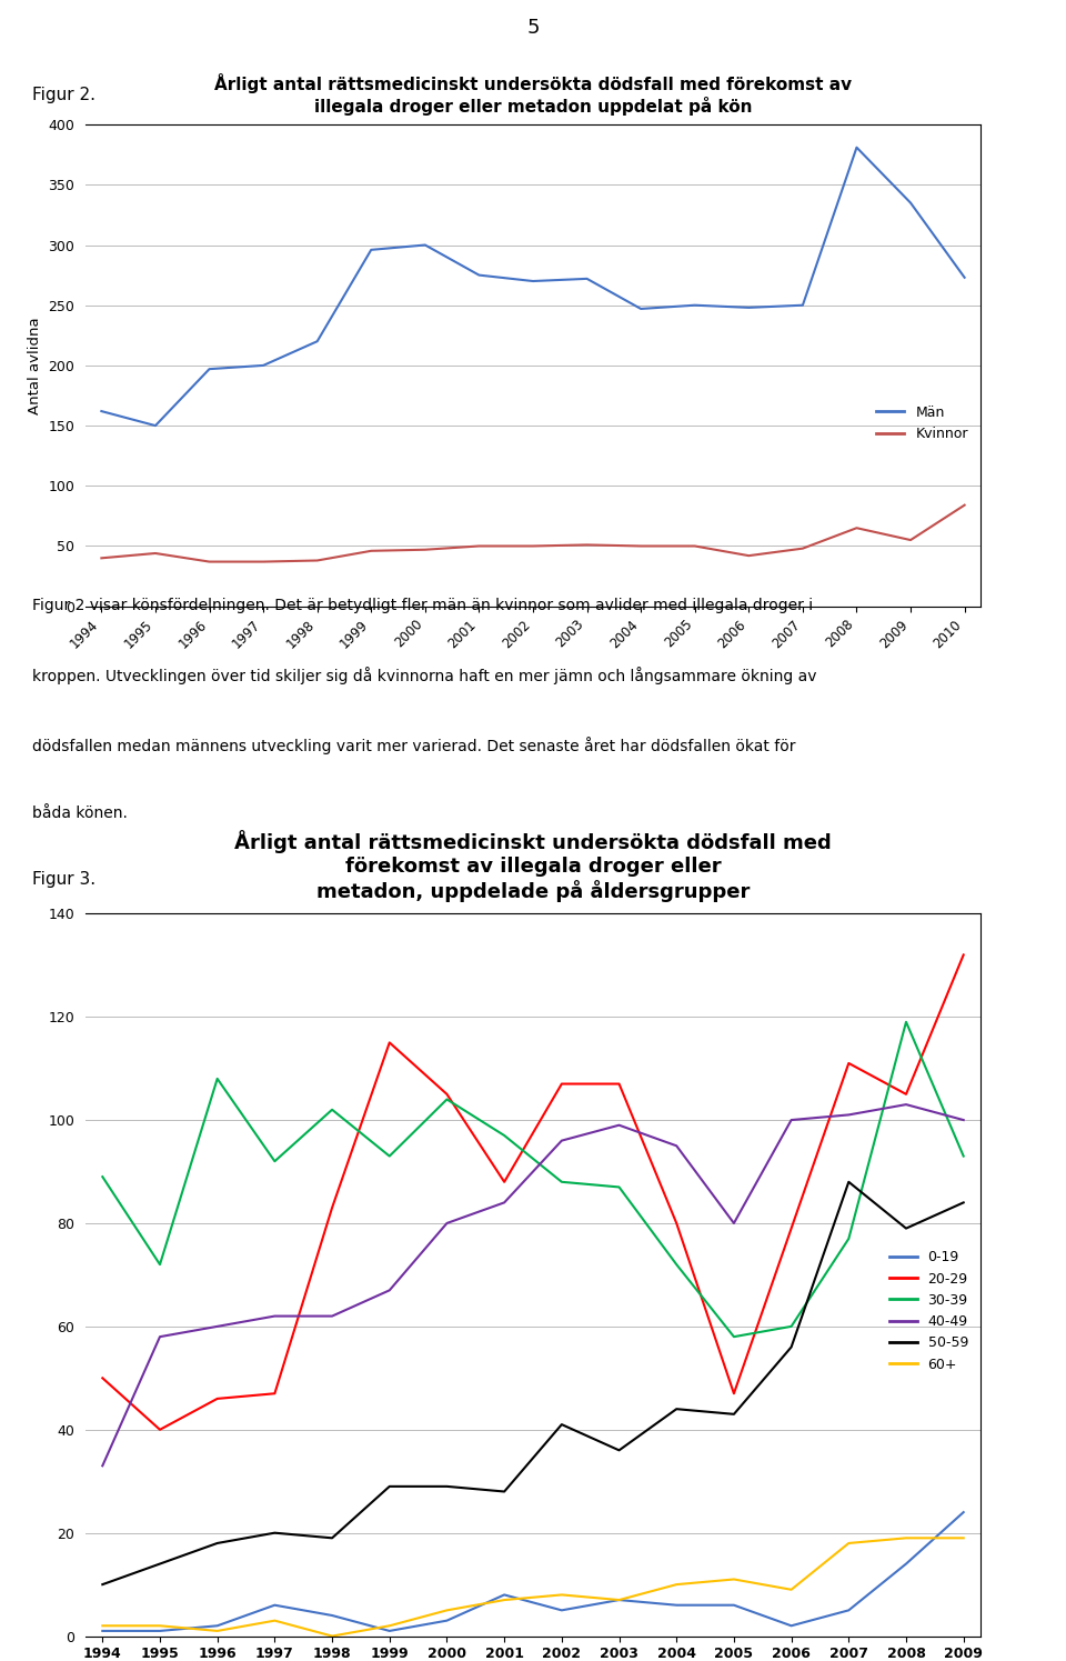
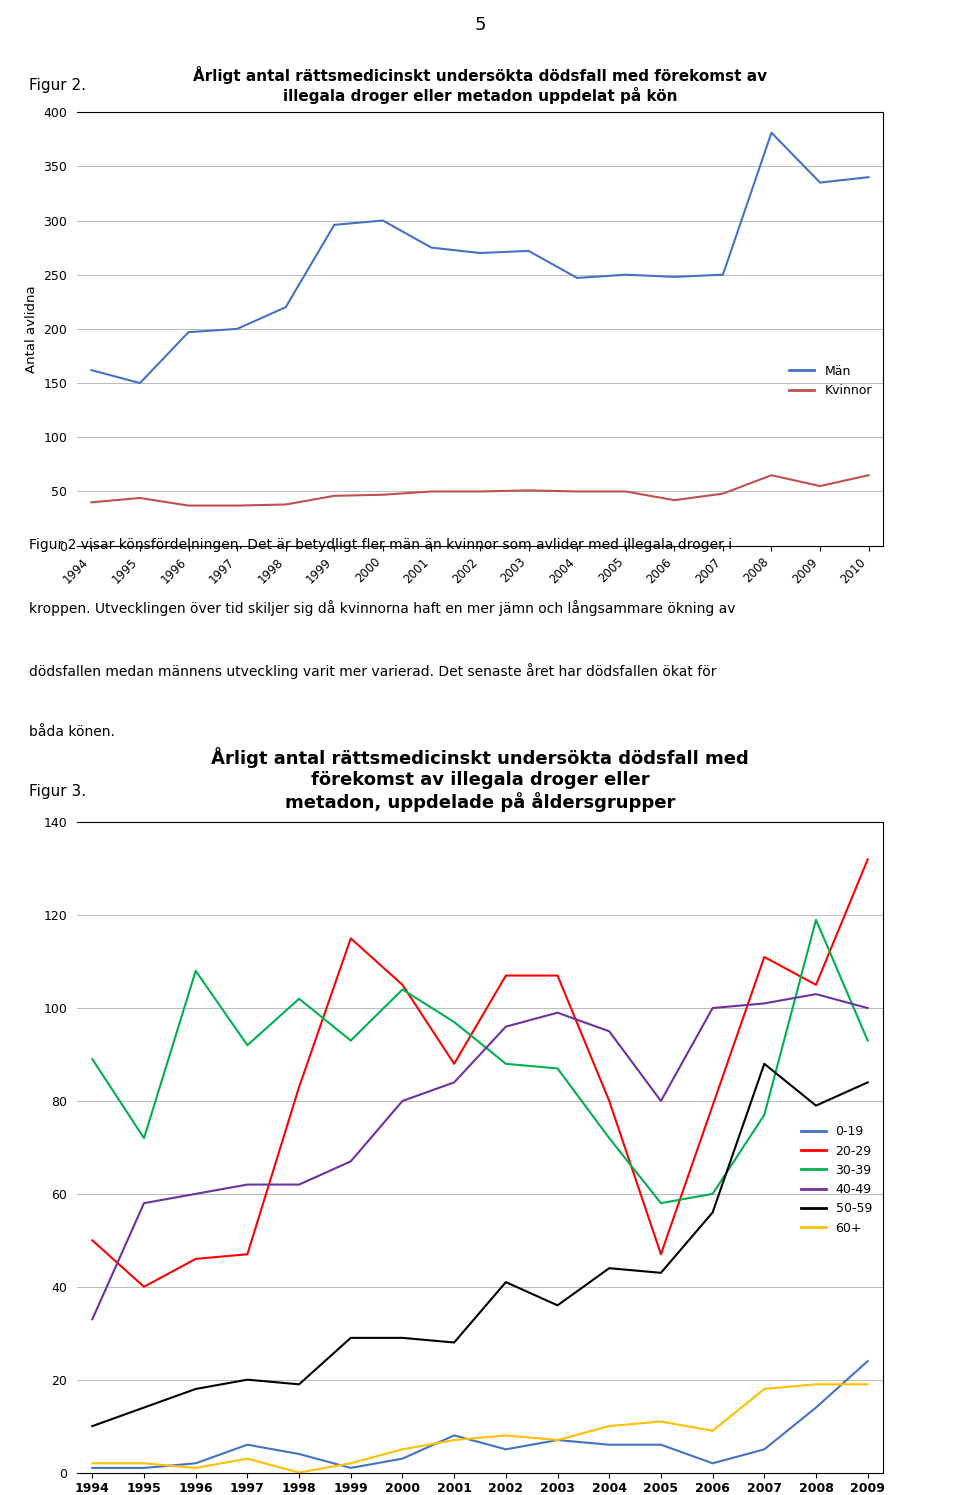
Män/2010: 273 -> 340
Kvinnor/2010: 84 -> 65
